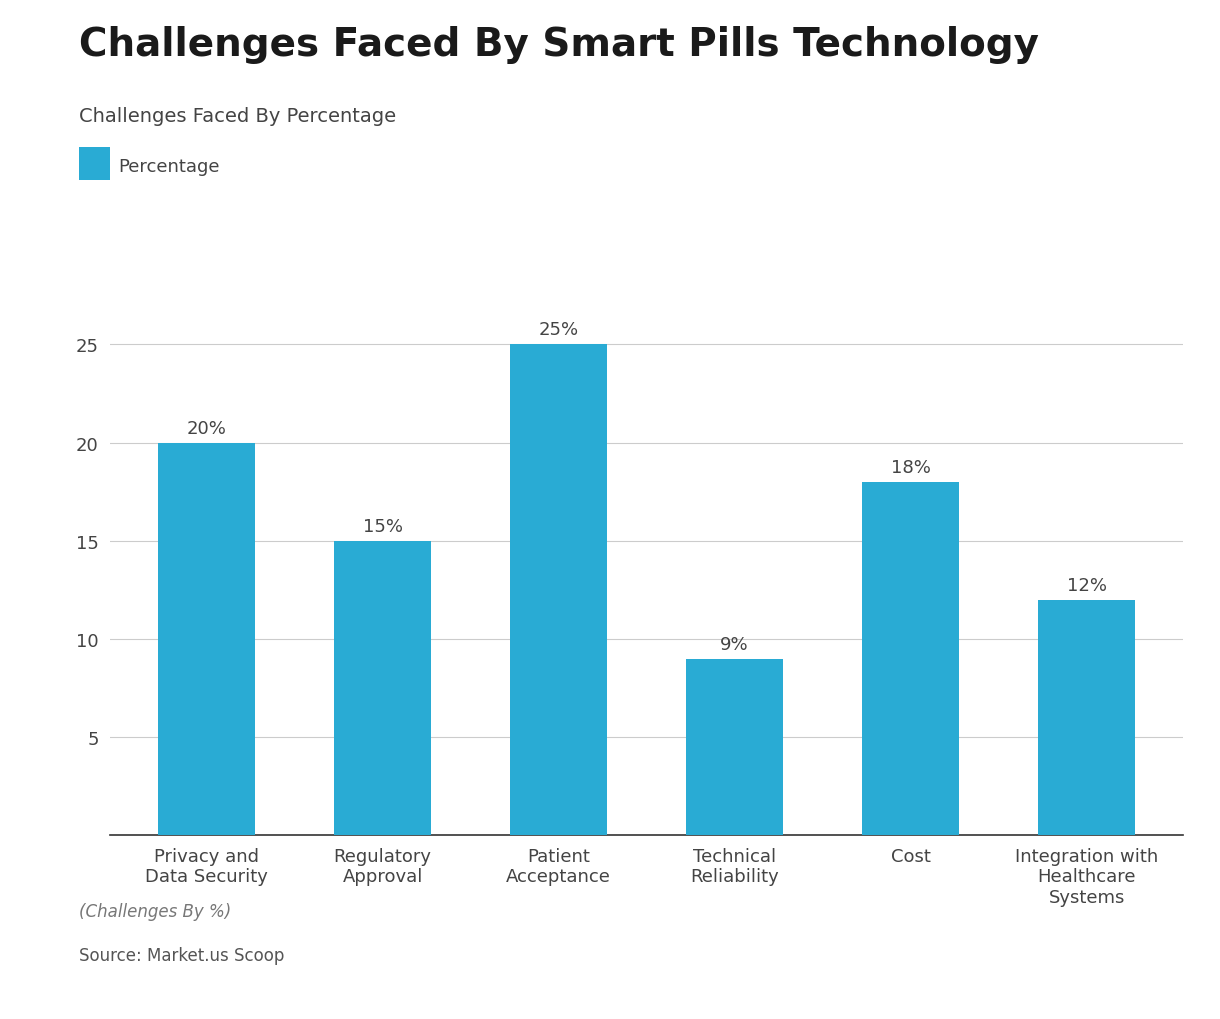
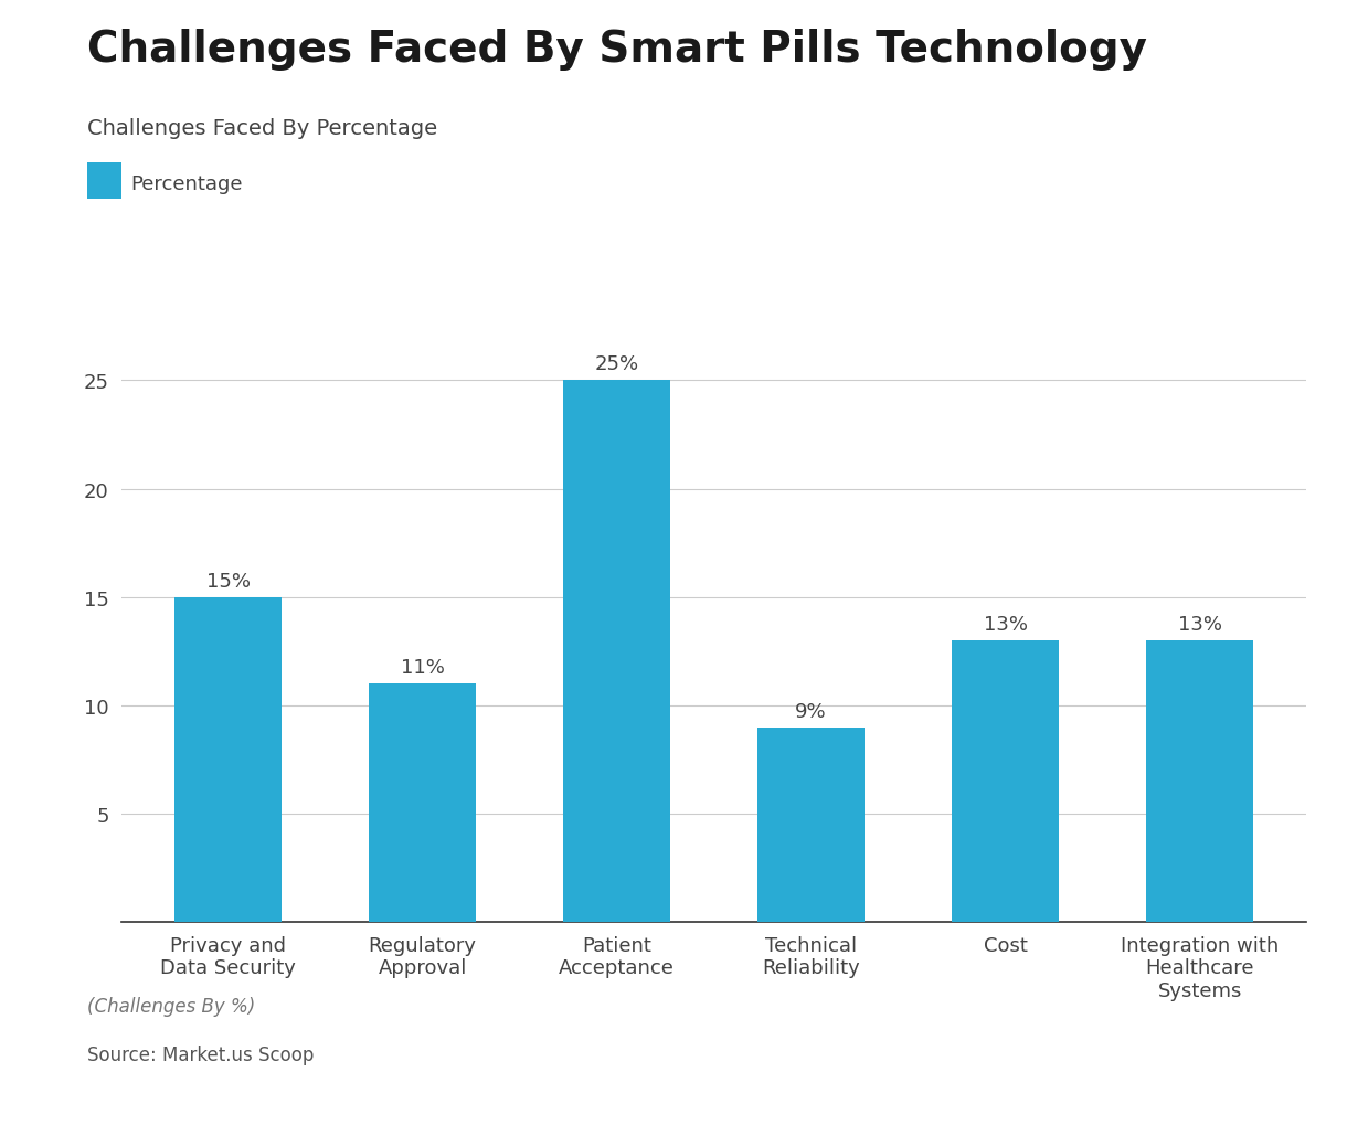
Privacy and Data Security: 20% -> 15%
Regulatory Approval: 15% -> 11%
Cost: 18% -> 13%
Integration with Healthcare Systems: 12% -> 13%
